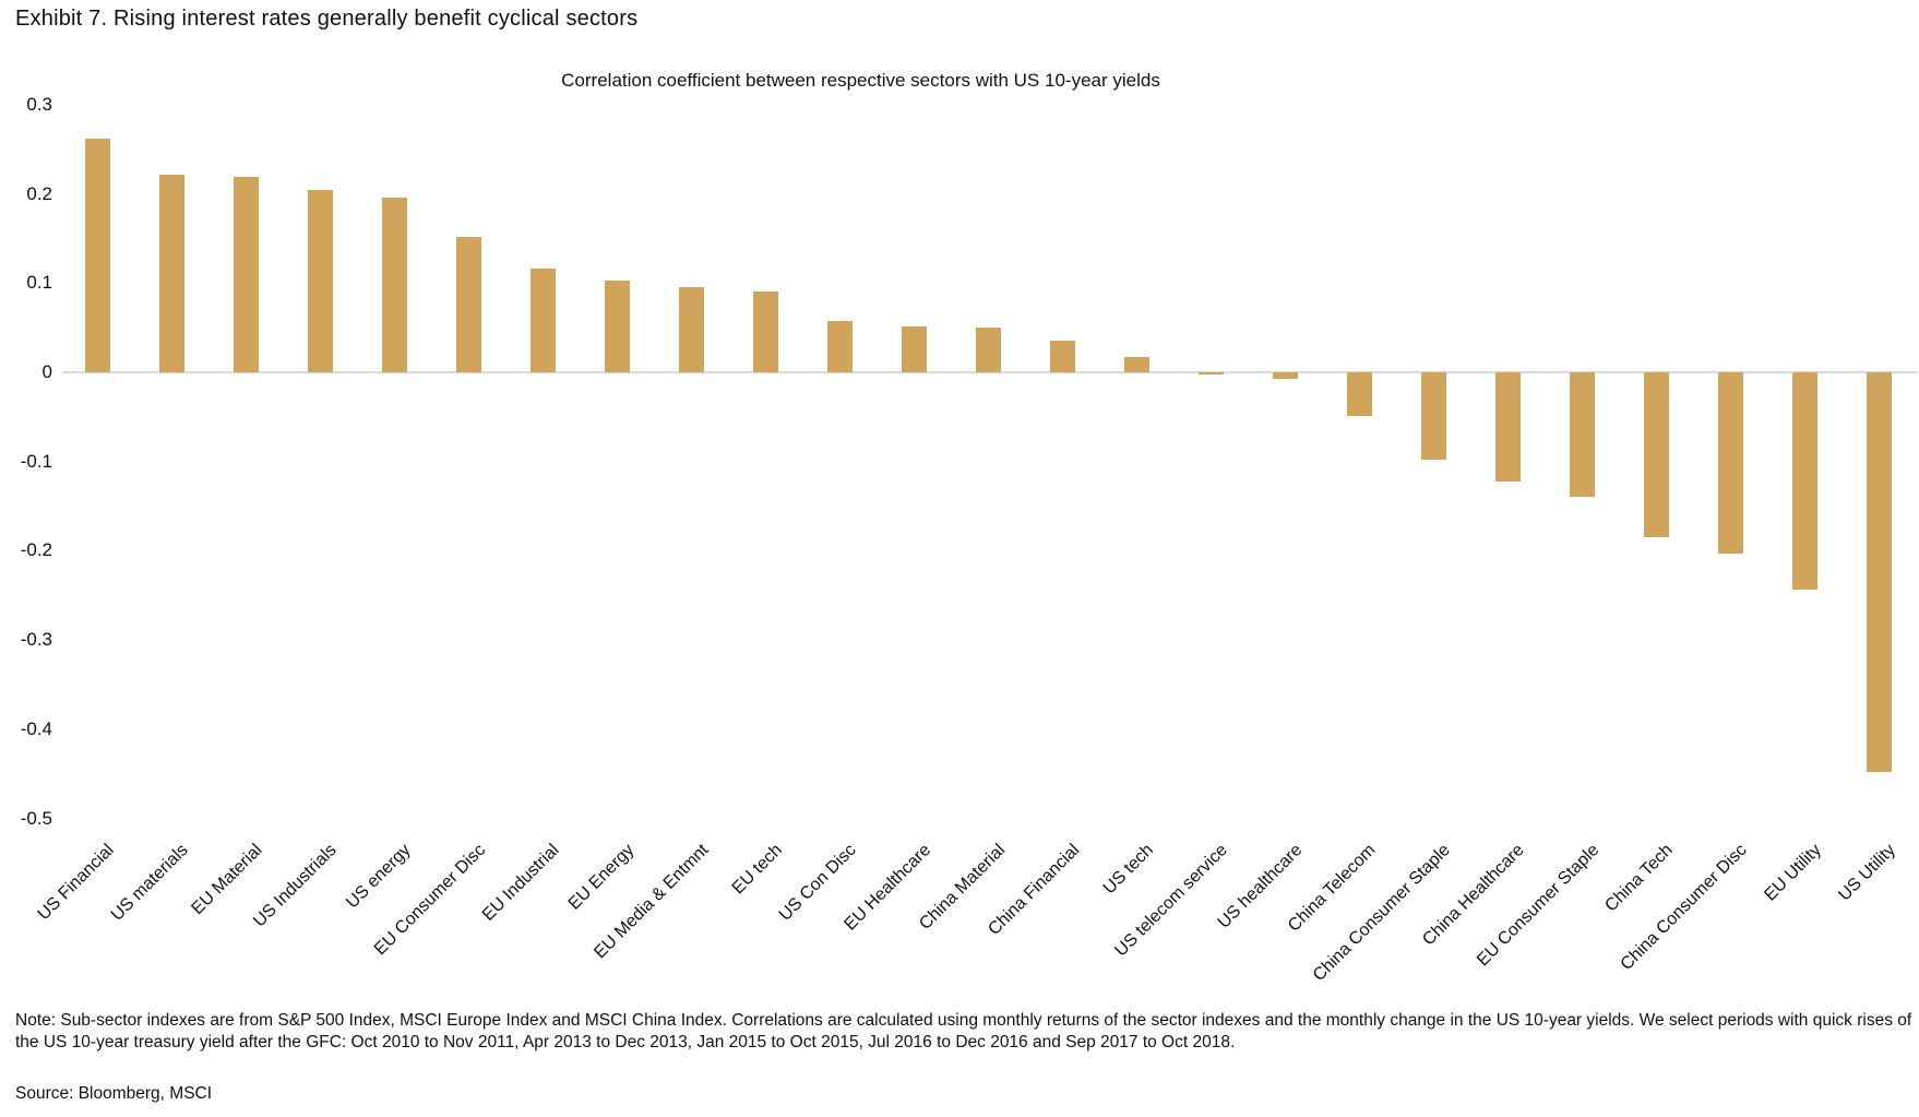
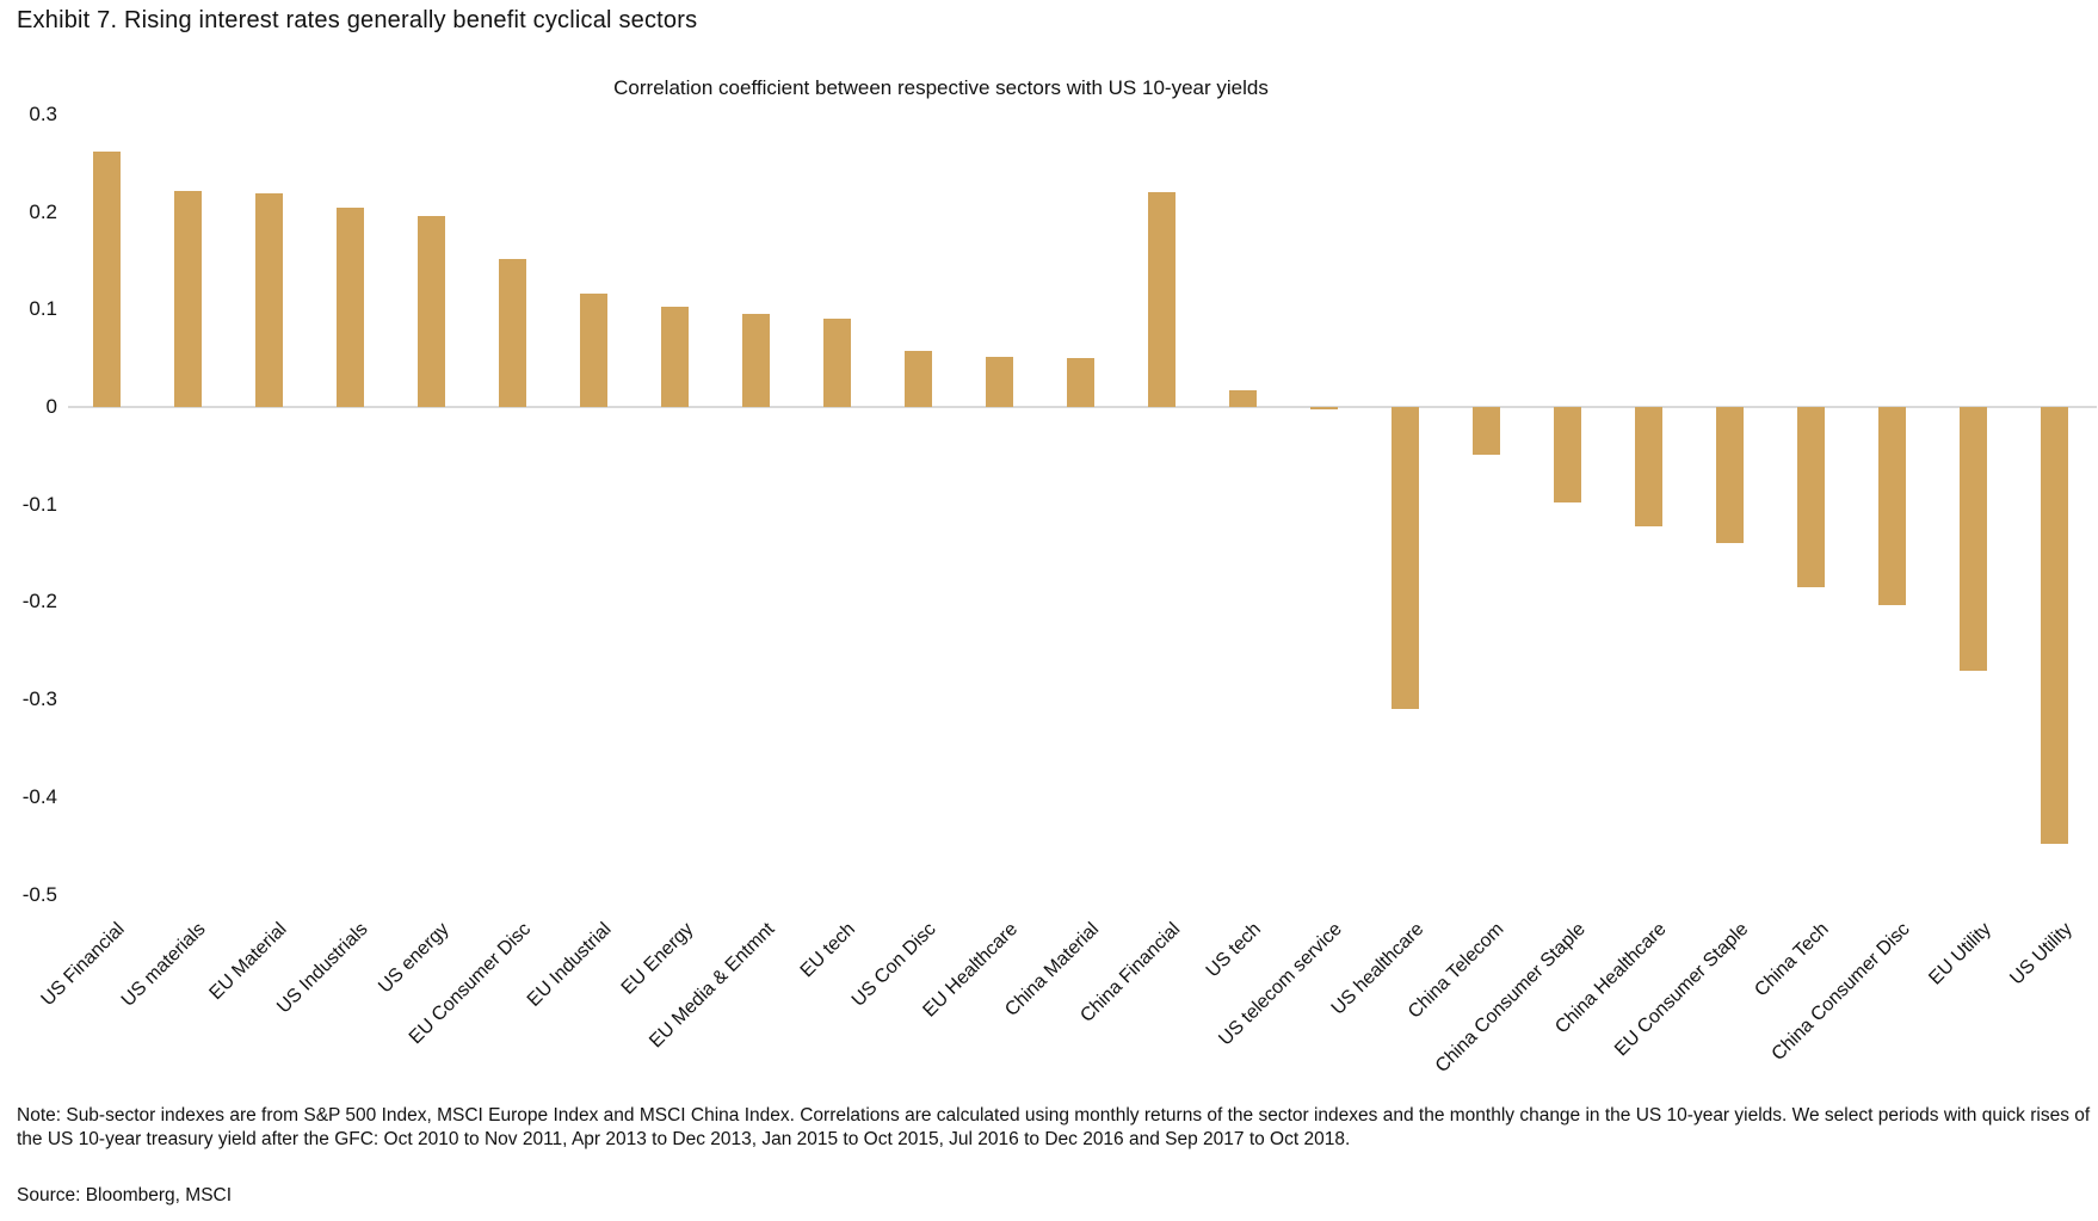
China Financial: 0.04 -> 0.22
US healthcare: -0.01 -> -0.31
EU Utility: -0.24 -> -0.27
